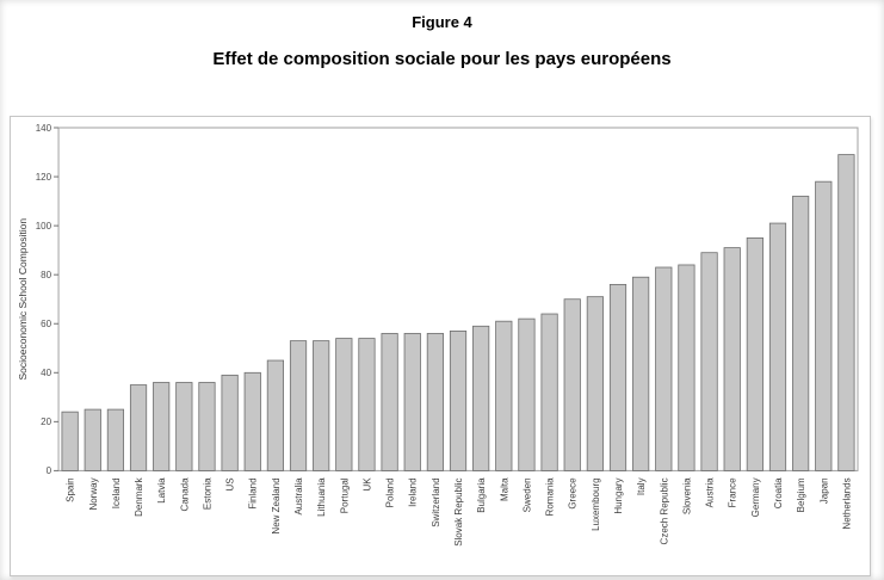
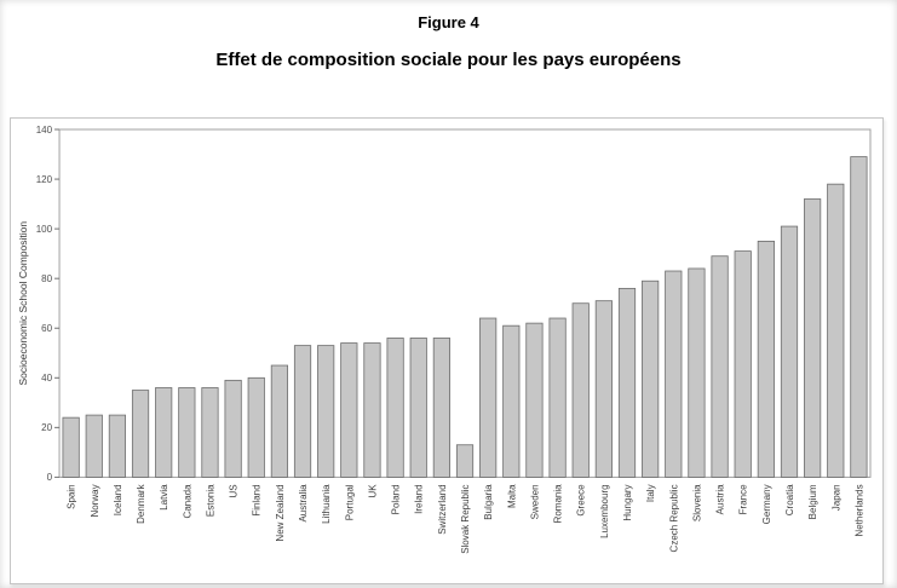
Slovak Republic: 57 -> 13
Bulgaria: 59 -> 64
